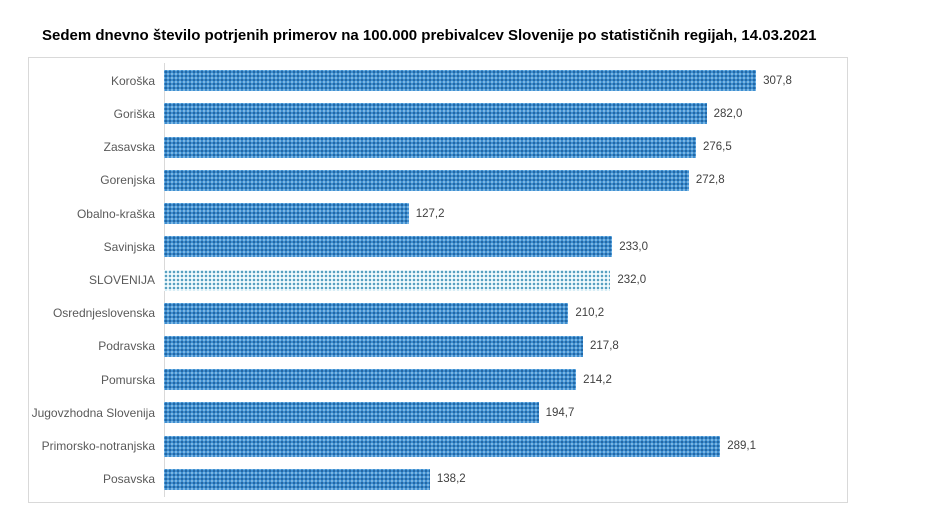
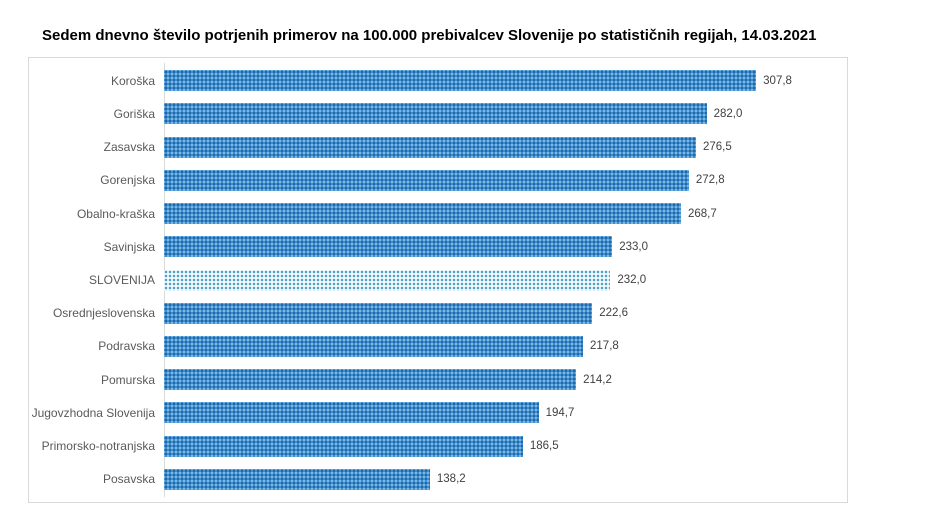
Obalno-kraška: 127,2 -> 268,7
Osrednjeslovenska: 210,2 -> 222,6
Primorsko-notranjska: 289,1 -> 186,5
